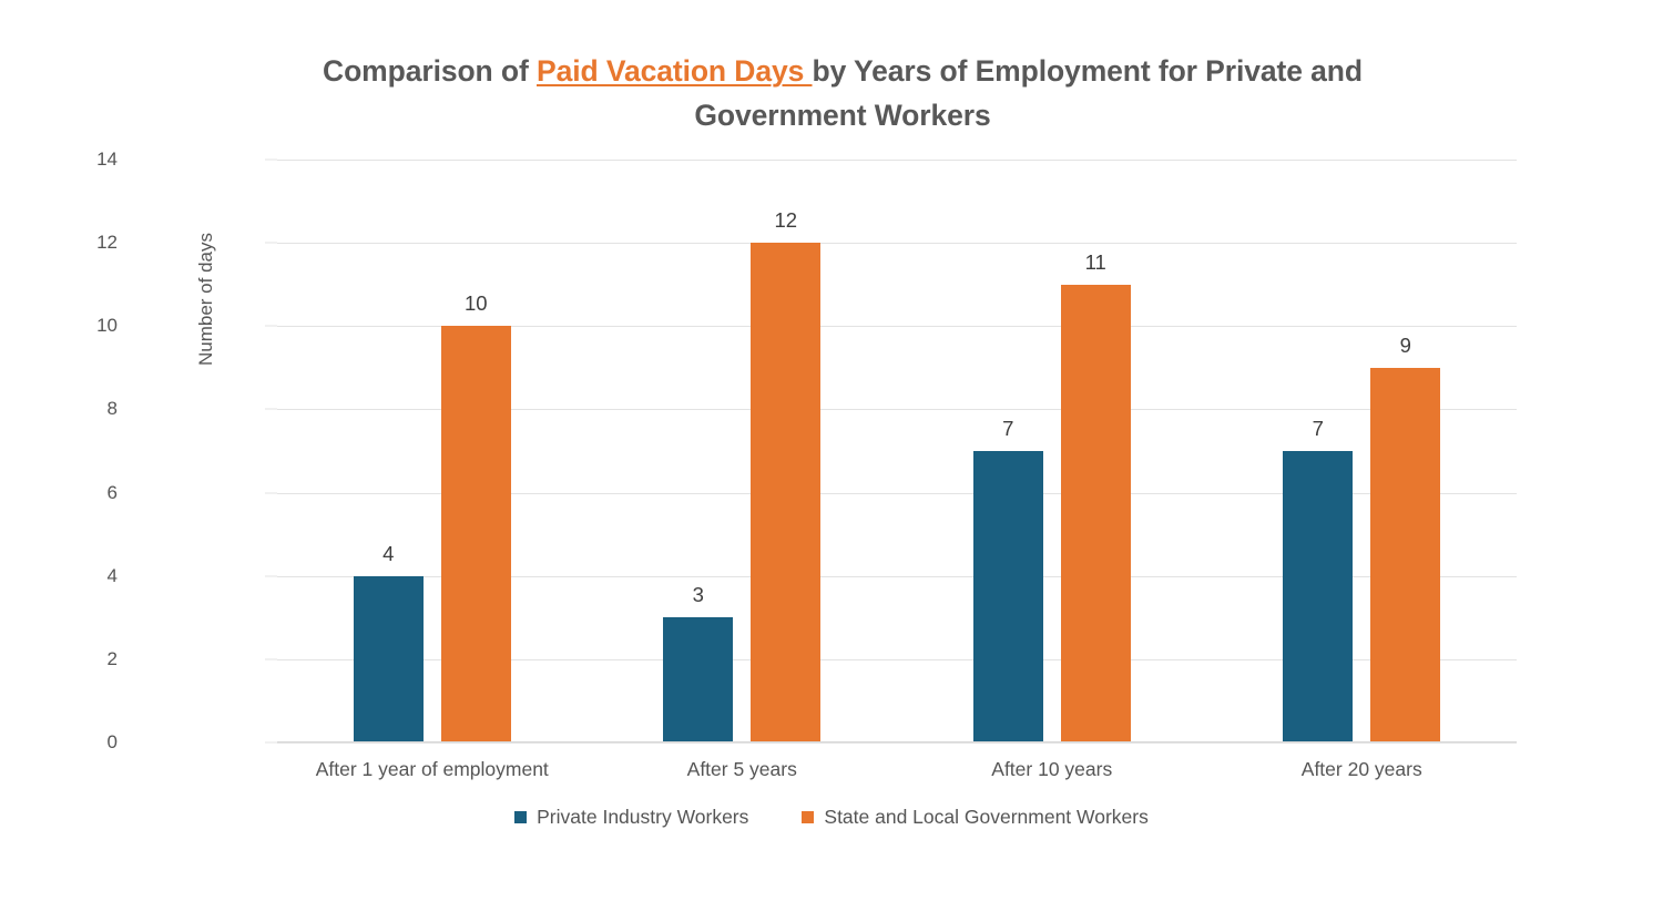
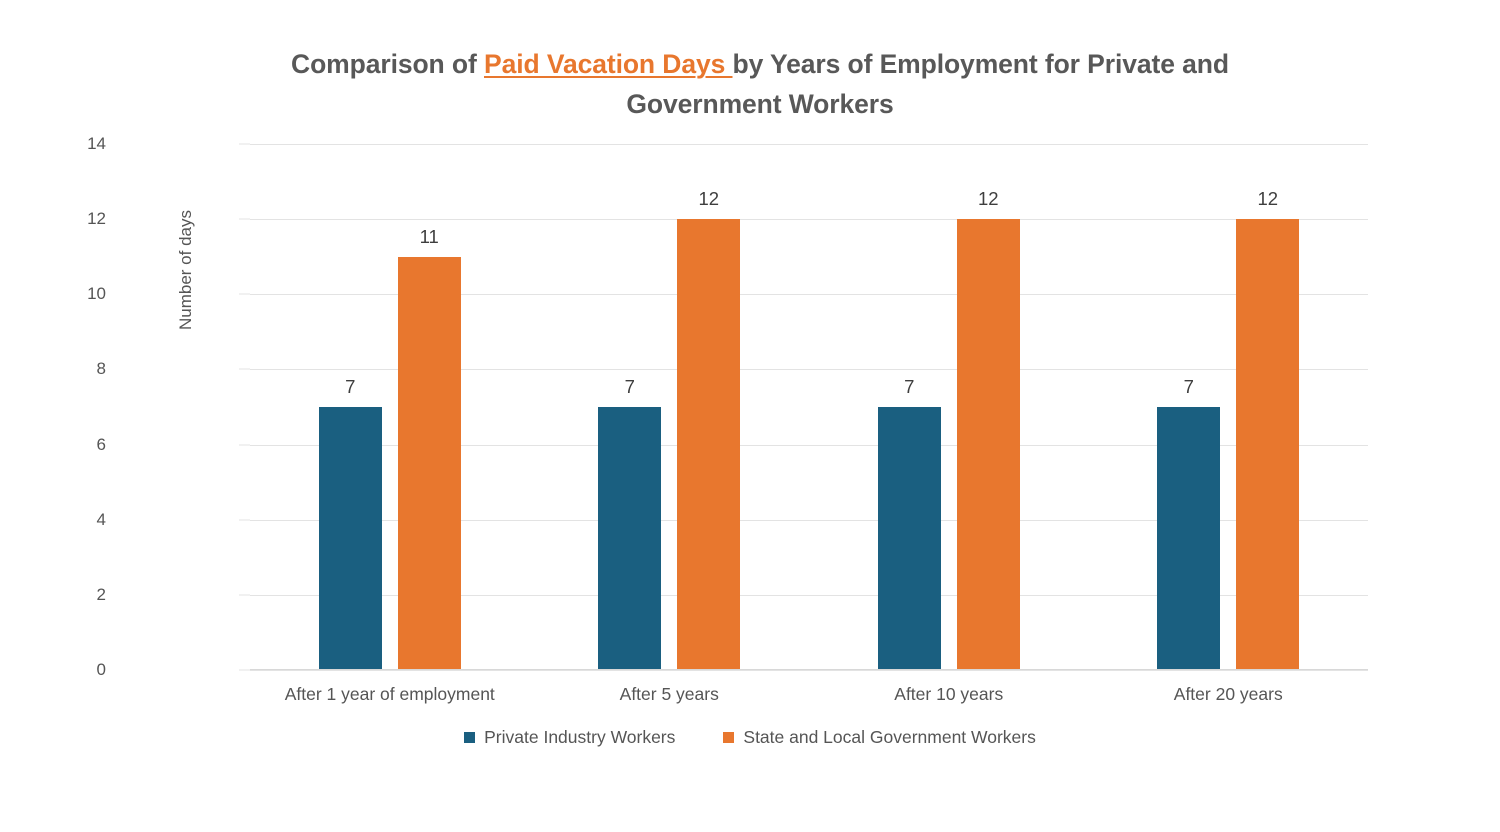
Private Industry Workers/After 1 year of employment: 4 -> 7
State and Local Government Workers/After 1 year of employment: 10 -> 11
Private Industry Workers/After 5 years: 3 -> 7
State and Local Government Workers/After 10 years: 11 -> 12
State and Local Government Workers/After 20 years: 9 -> 12
